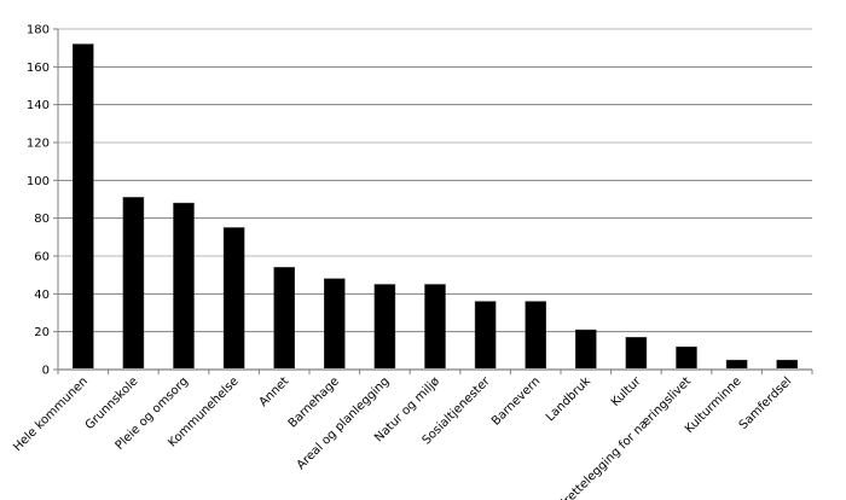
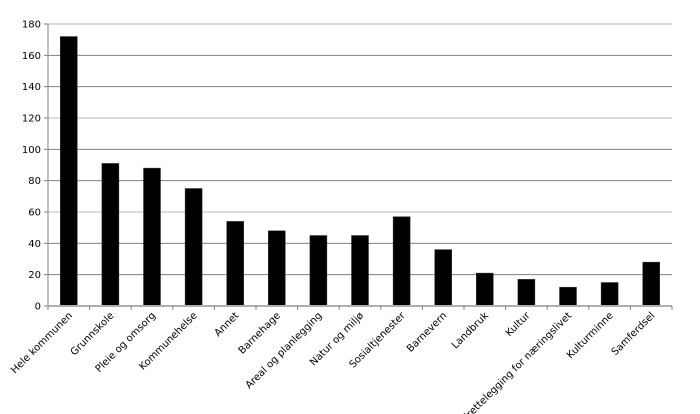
Sosialtjenester: 36 -> 57
Kulturminne: 5 -> 15
Samferdsel: 5 -> 28
